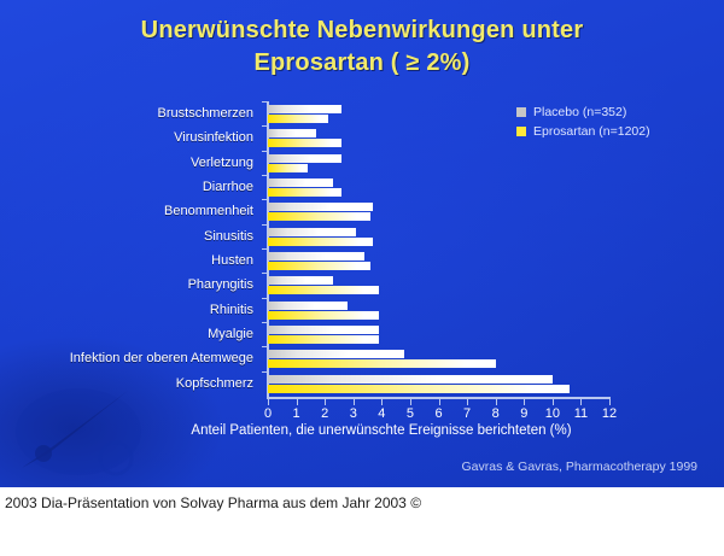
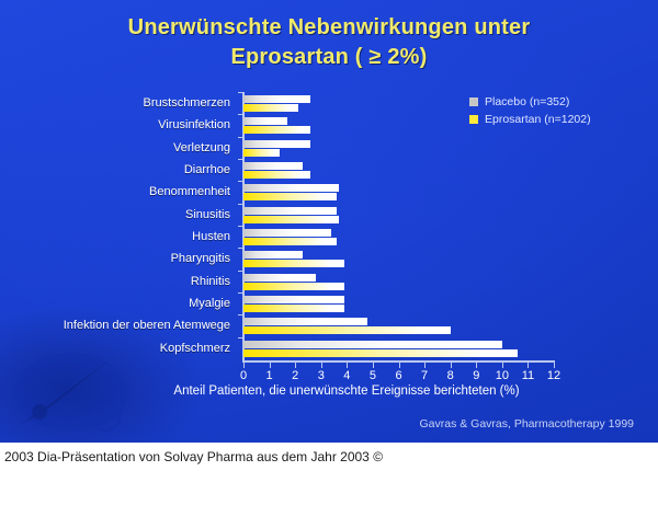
Placebo (n=352)/Sinusitis: 3.1 -> 3.6
